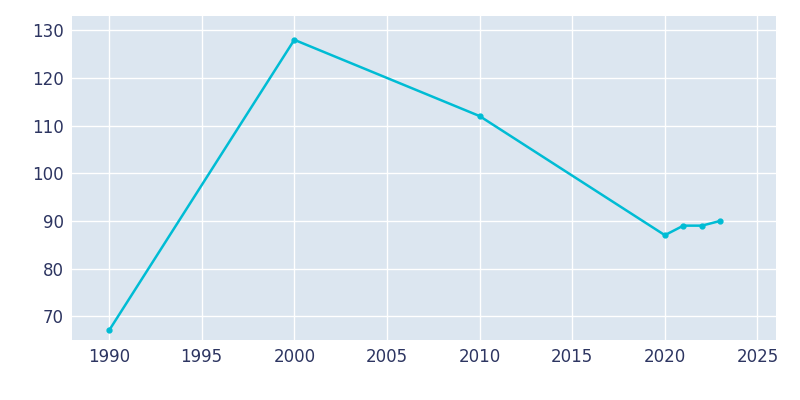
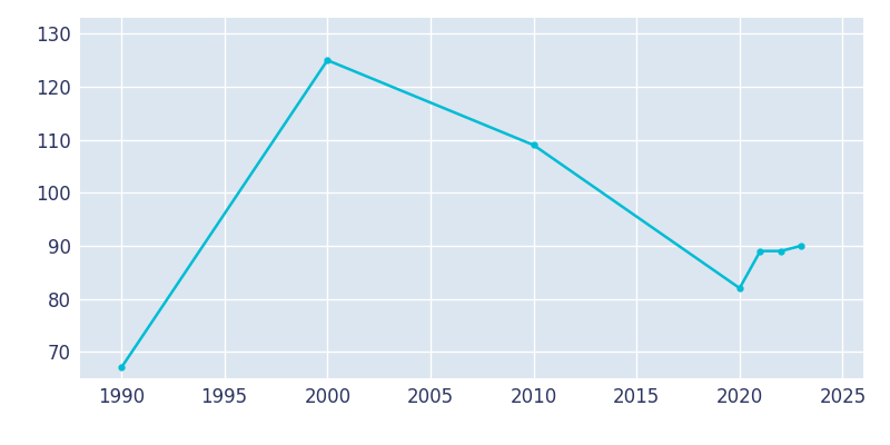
2000: 128 -> 125
2010: 112 -> 109
2020: 87 -> 82
